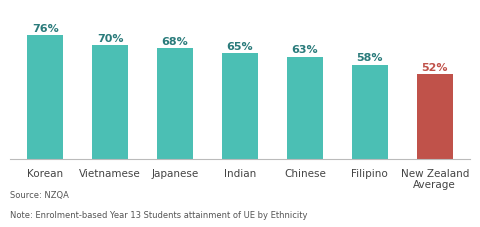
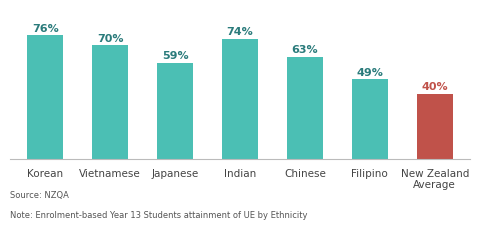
Japanese: 68% -> 59%
Indian: 65% -> 74%
Filipino: 58% -> 49%
New Zealand Average: 52% -> 40%
